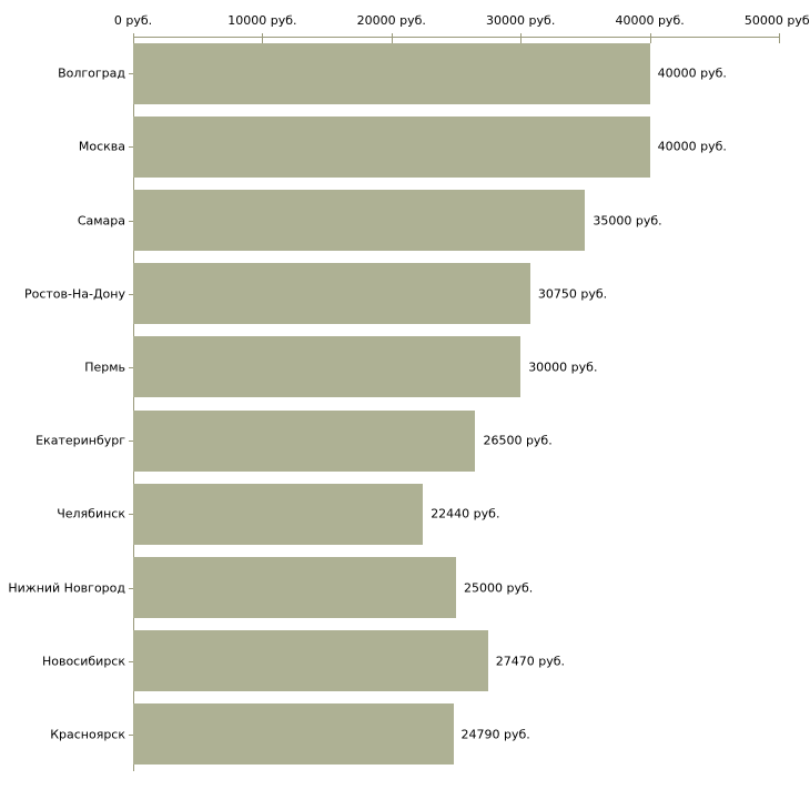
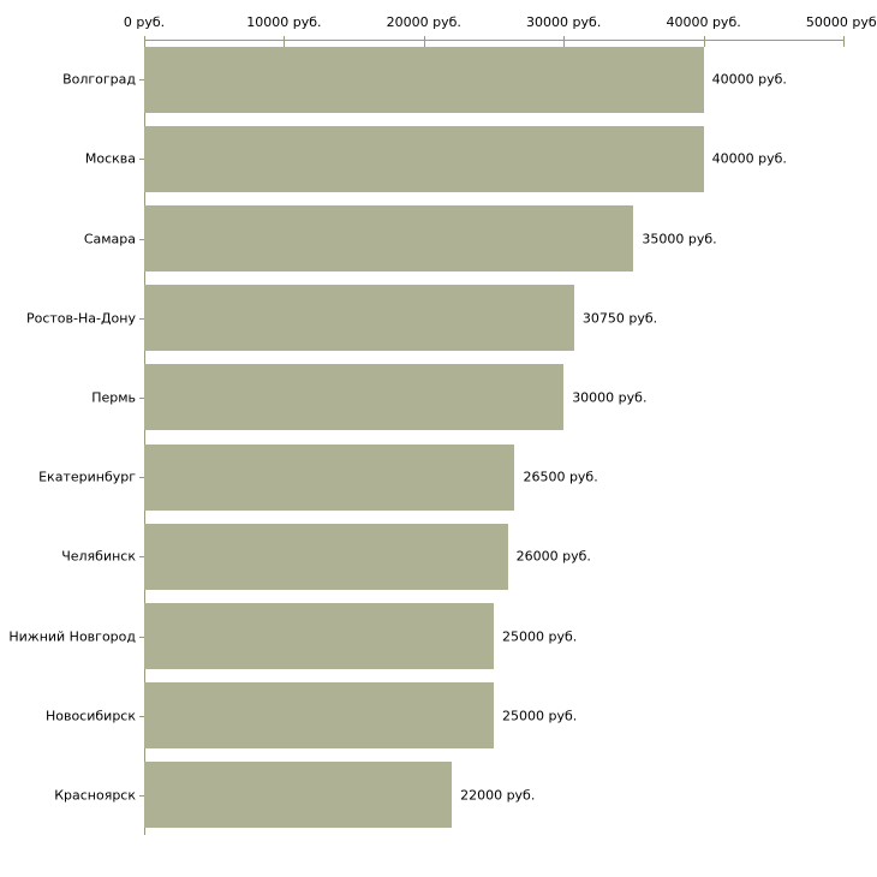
Челябинск: 22440 -> 26000
Новосибирск: 27470 -> 25000
Красноярск: 24790 -> 22000
